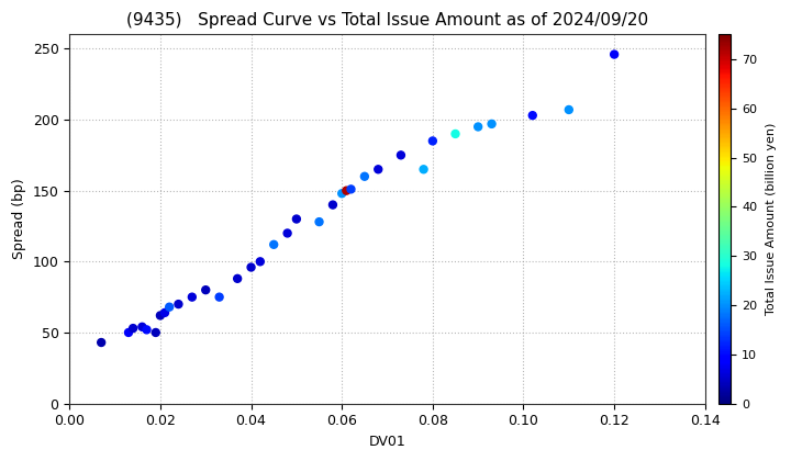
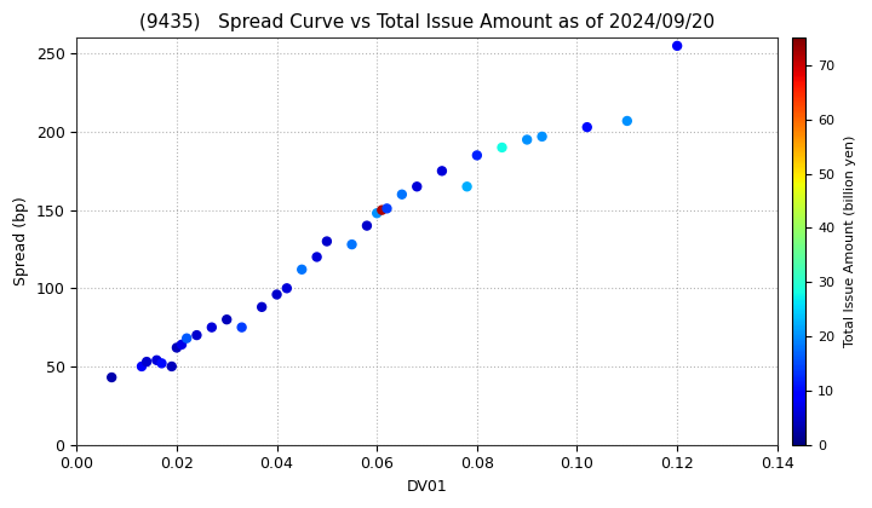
0.12: 246 -> 255
